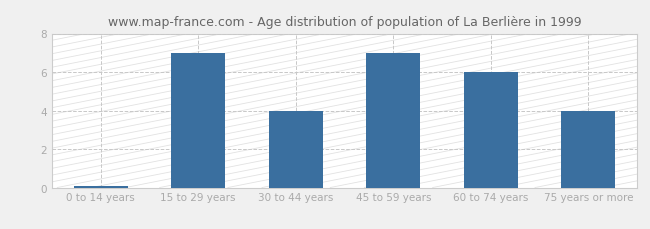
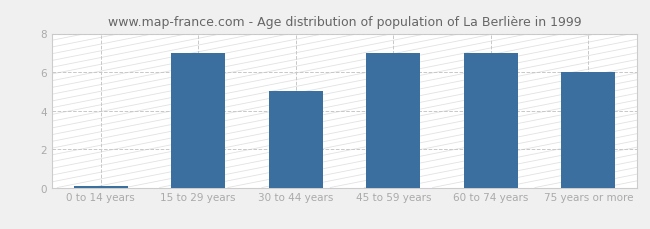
30 to 44 years: 4.0 -> 5.0
60 to 74 years: 6.0 -> 7.0
75 years or more: 4.0 -> 6.0
